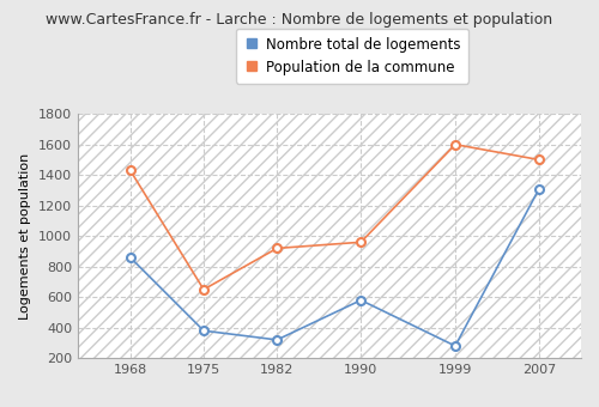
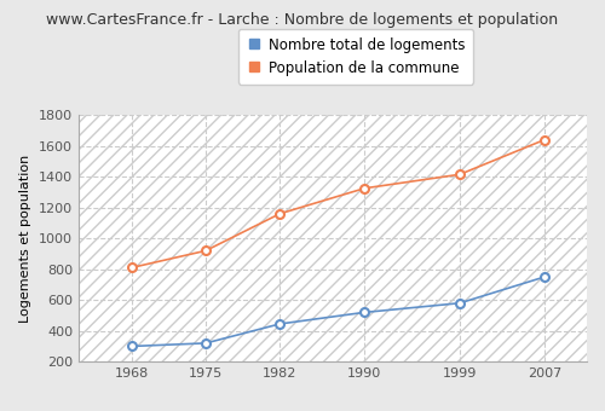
Nombre total de logements/1968: 860 -> 300
Population de la commune/1968: 1430 -> 810
Nombre total de logements/1975: 380 -> 320
Population de la commune/1975: 650 -> 920
Nombre total de logements/1982: 320 -> 440
Population de la commune/1982: 920 -> 1160
Nombre total de logements/1990: 580 -> 520
Population de la commune/1990: 960 -> 1320
Nombre total de logements/1999: 280 -> 580
Population de la commune/1999: 1600 -> 1420
Nombre total de logements/2007: 1310 -> 750
Population de la commune/2007: 1500 -> 1640
